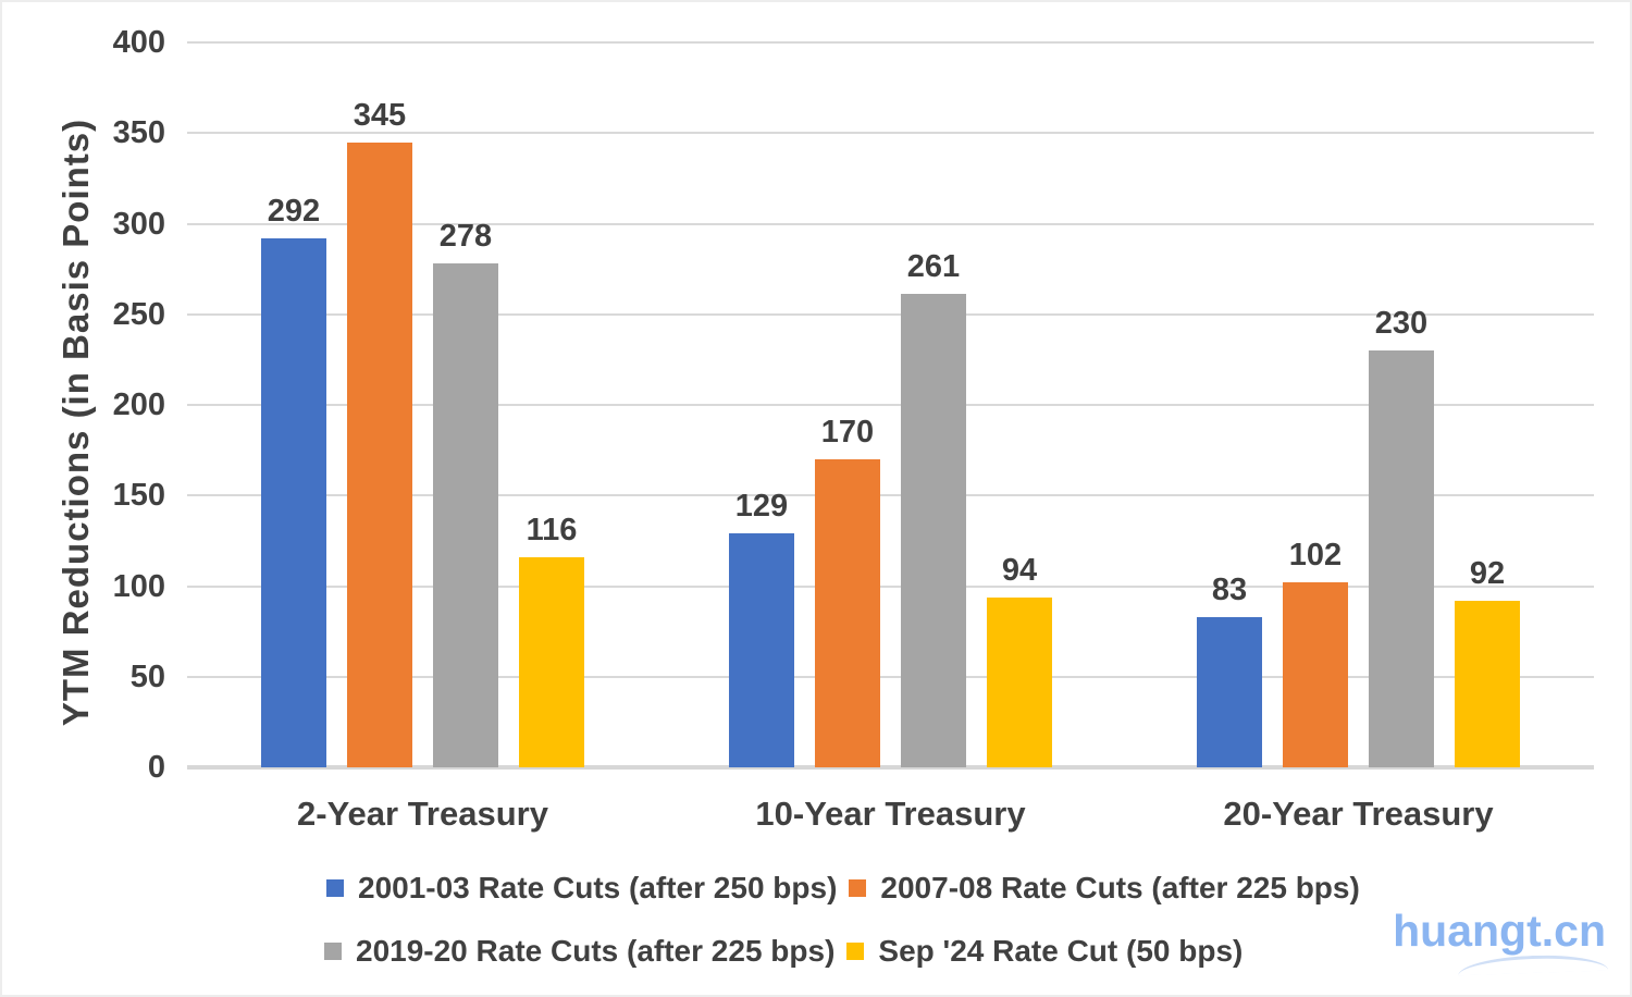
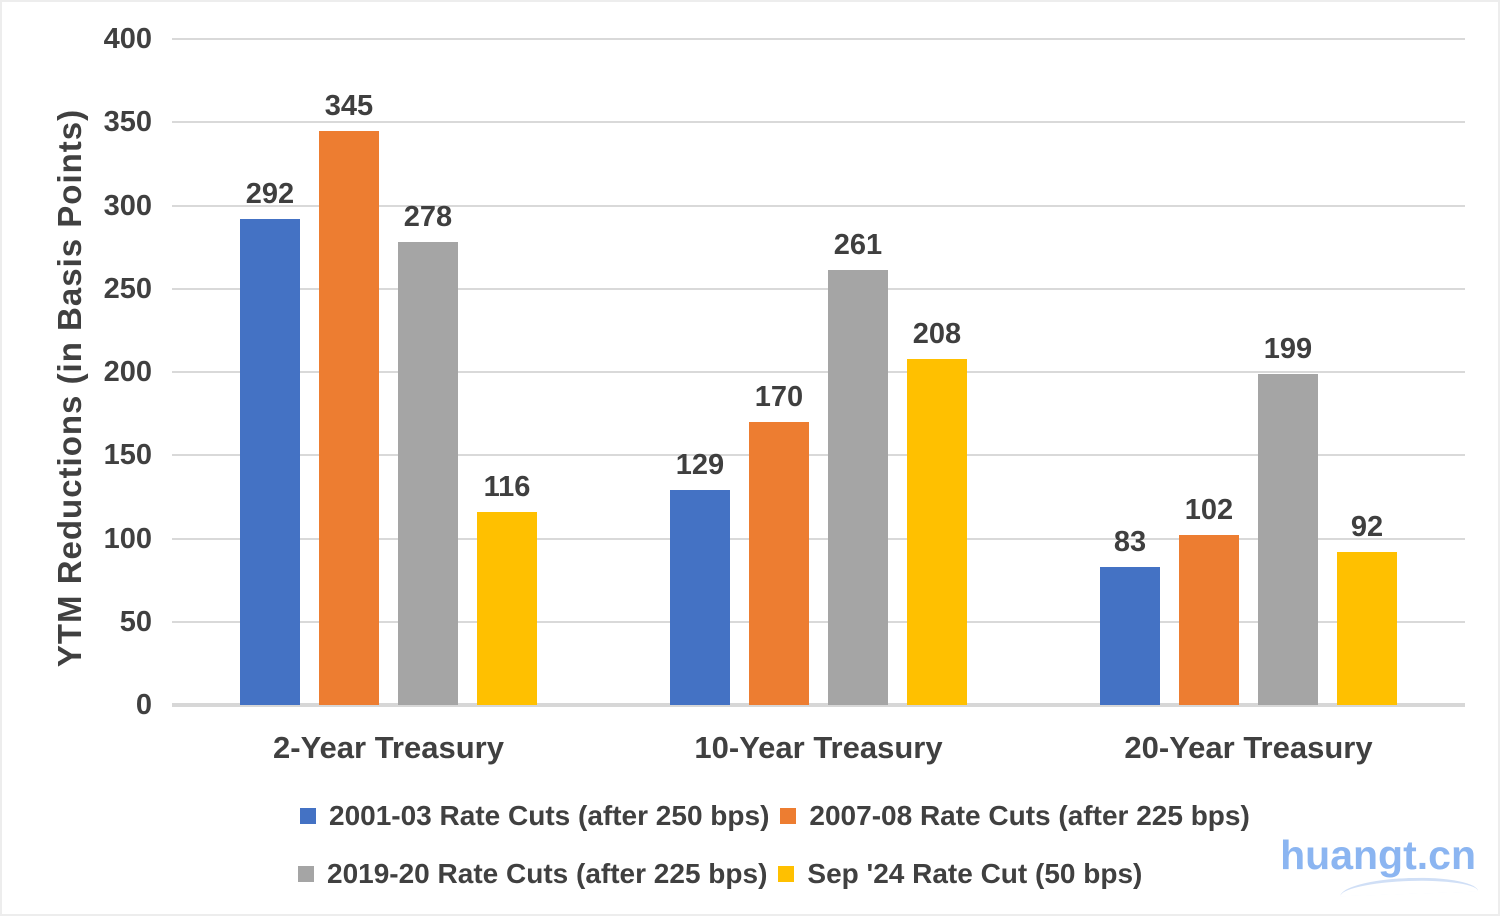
Sep '24 Rate Cut (50 bps)/10-Year Treasury: 94 -> 208
2019-20 Rate Cuts (after 225 bps)/20-Year Treasury: 230 -> 199
